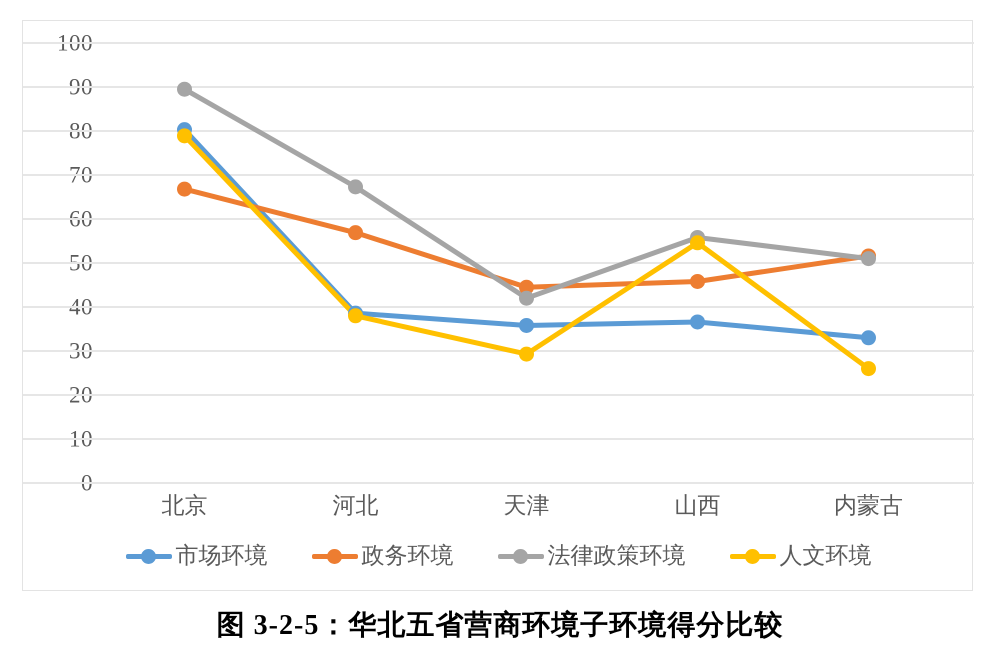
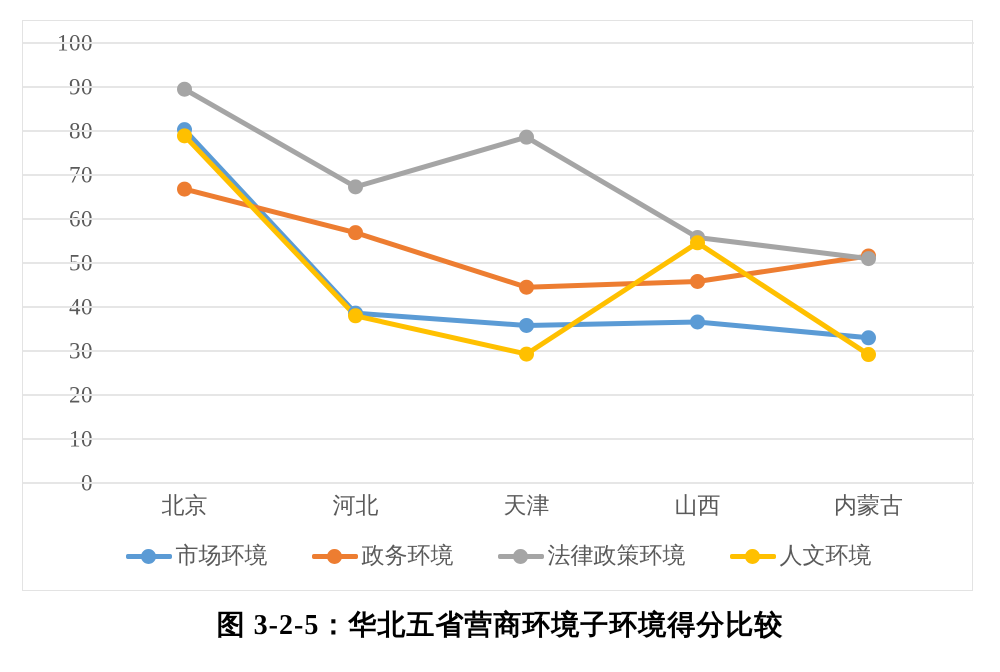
法律政策环境/天津: 42 -> 79
人文环境/内蒙古: 26 -> 29
